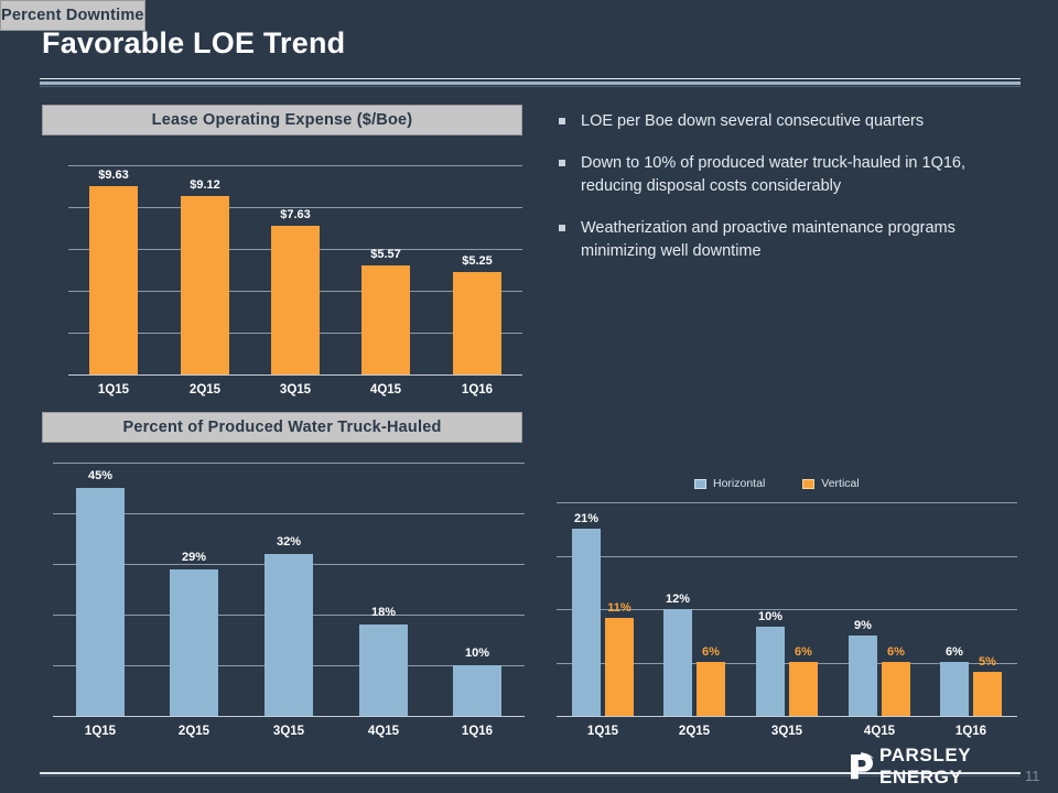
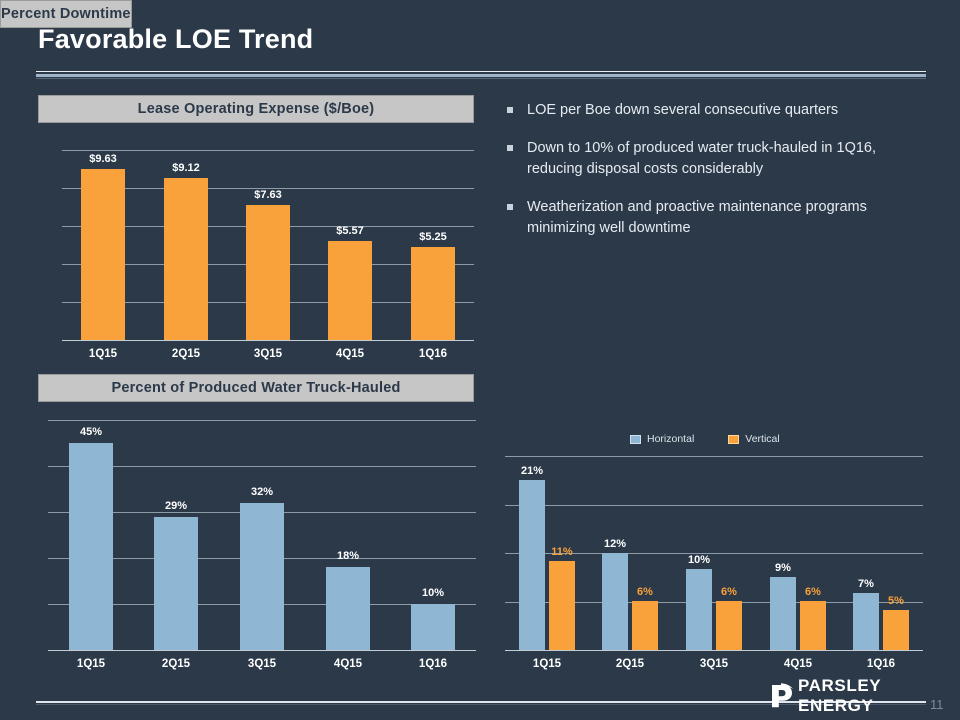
Percent Downtime/Horizontal/1Q16: 6% -> 7%
